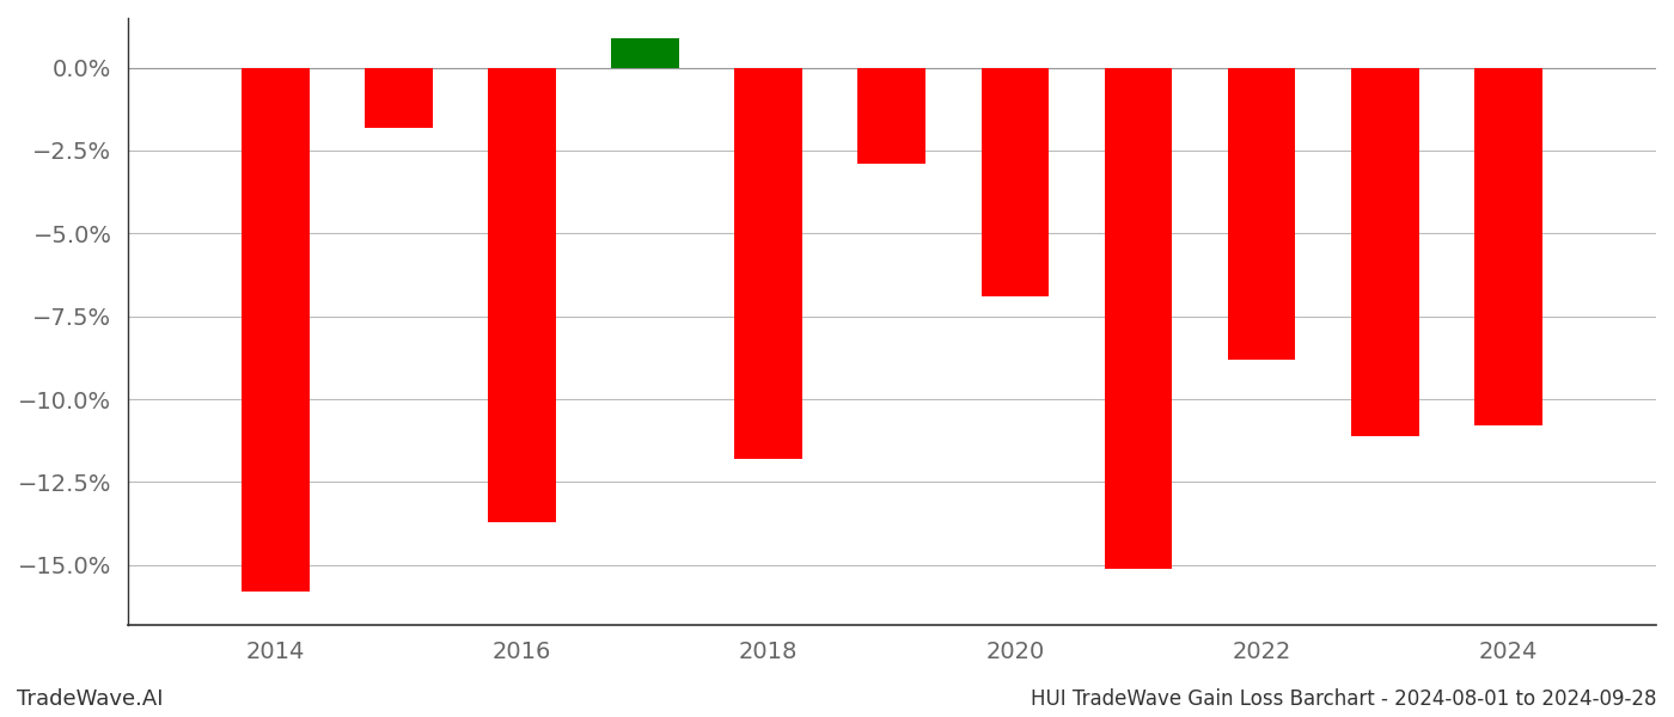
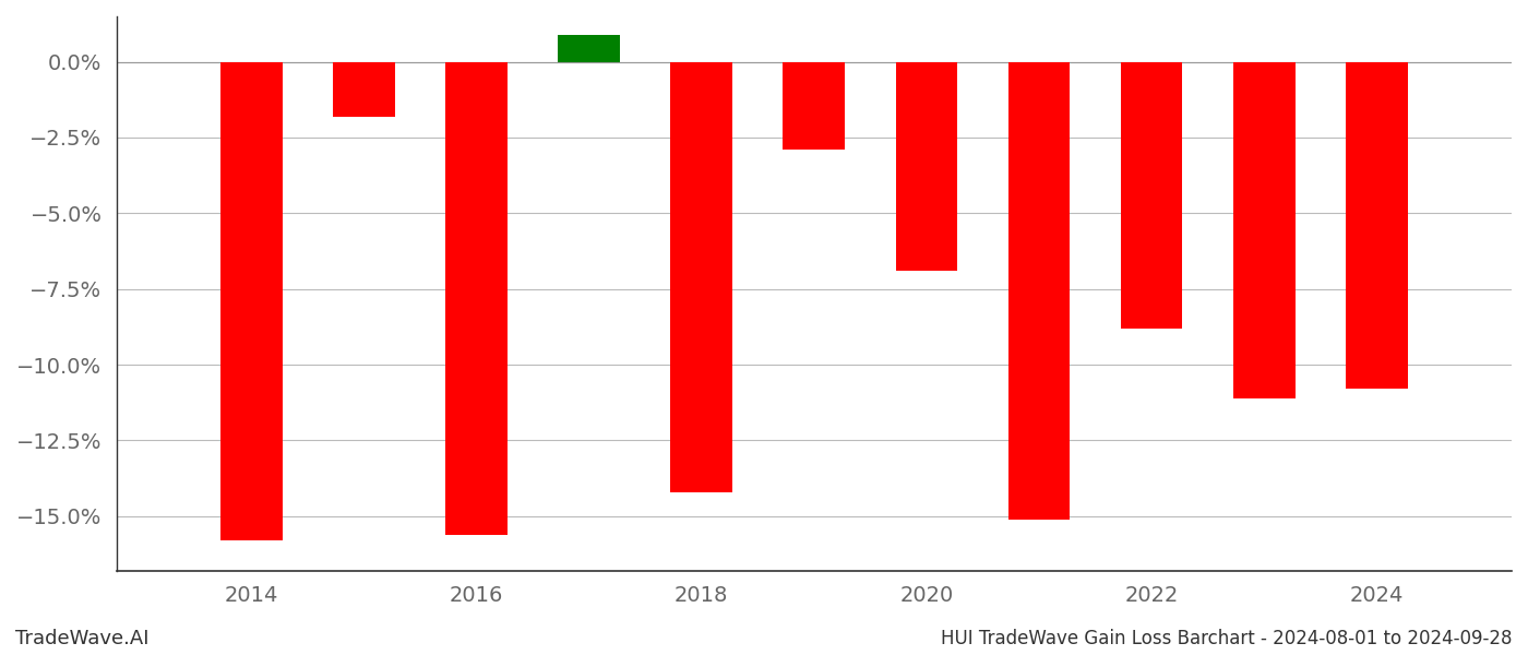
2016: -13.7% -> -15.6%
2018: -11.8% -> -14.2%
